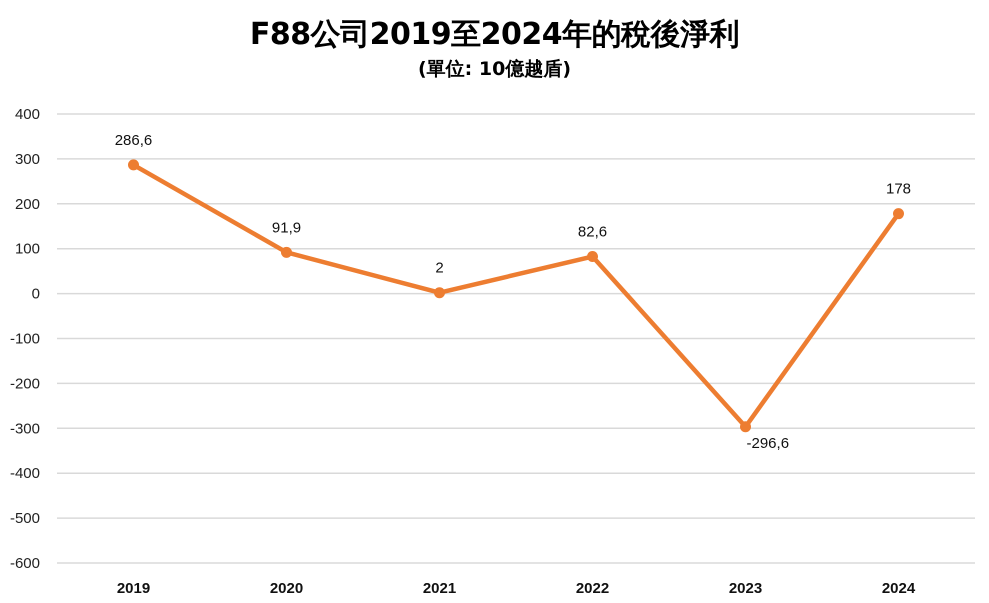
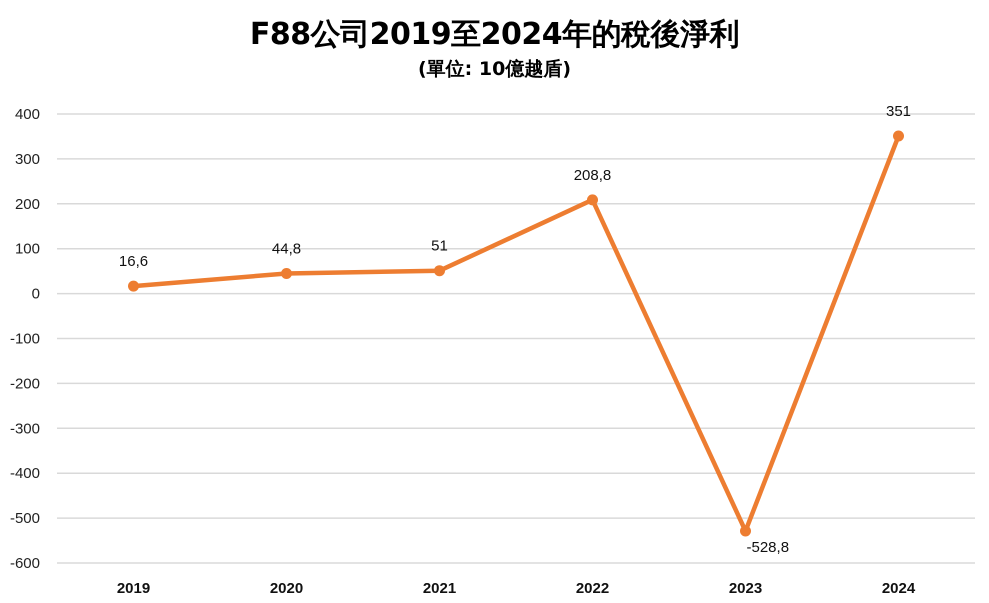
2019: 286,6 -> 16,6
2020: 91,9 -> 44,8
2021: 2 -> 51
2022: 82,6 -> 208,8
2023: -296,6 -> -528,8
2024: 178 -> 351
